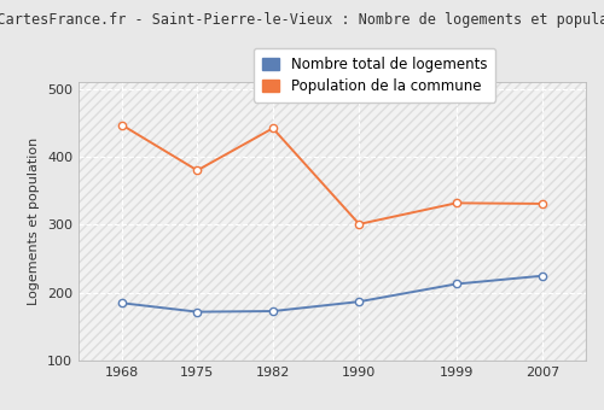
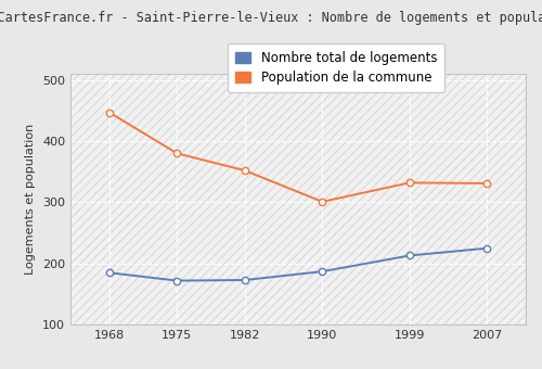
Population de la commune/1982: 442 -> 352
